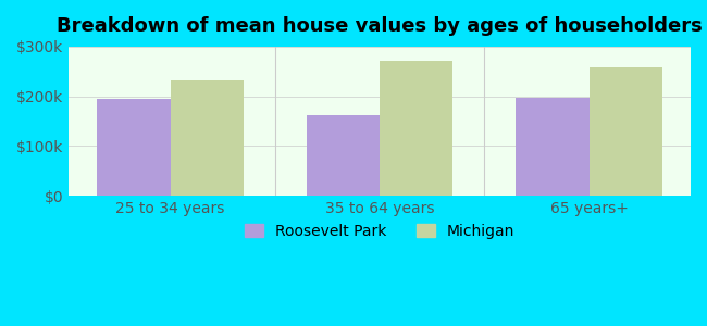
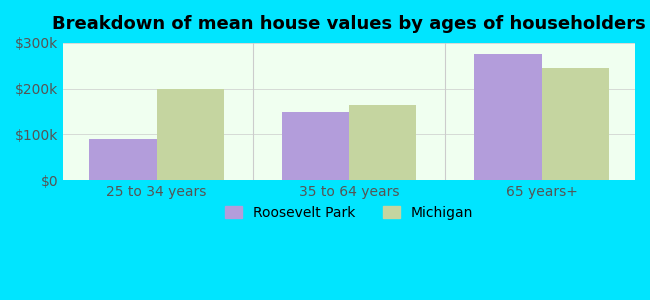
Roosevelt Park/25 to 34 years: $195k -> $90k
Michigan/25 to 34 years: $232k -> $200k
Roosevelt Park/35 to 64 years: $163k -> $150k
Michigan/35 to 64 years: $272k -> $165k
Roosevelt Park/65 years+: $198k -> $275k
Michigan/65 years+: $258k -> $245k
